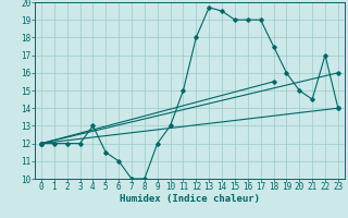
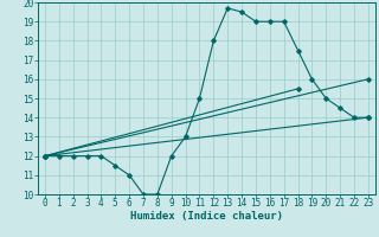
4: 13.0 -> 12.0
22: 17.0 -> 14.0
